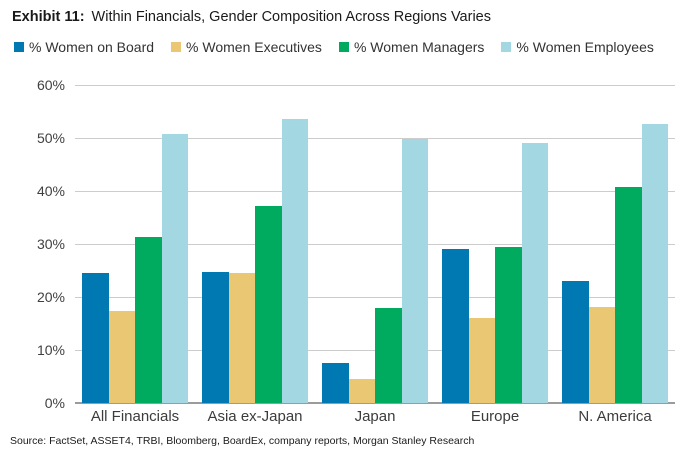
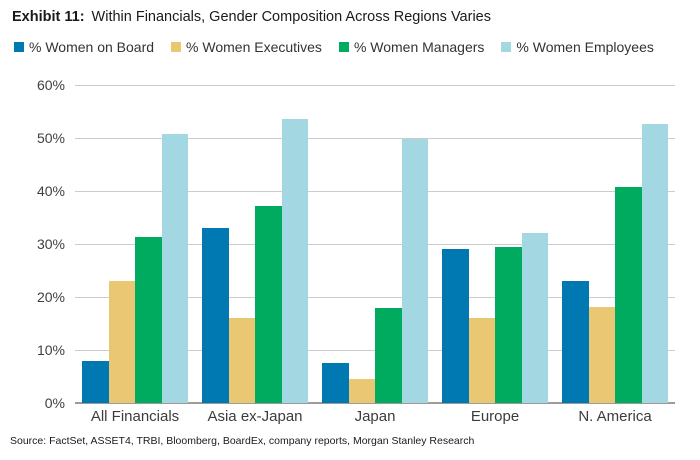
% Women on Board/All Financials: 24% -> 8%
% Women Executives/All Financials: 17% -> 23%
% Women on Board/Asia ex-Japan: 25% -> 33%
% Women Executives/Asia ex-Japan: 24% -> 16%
% Women Employees/Europe: 49% -> 32%
